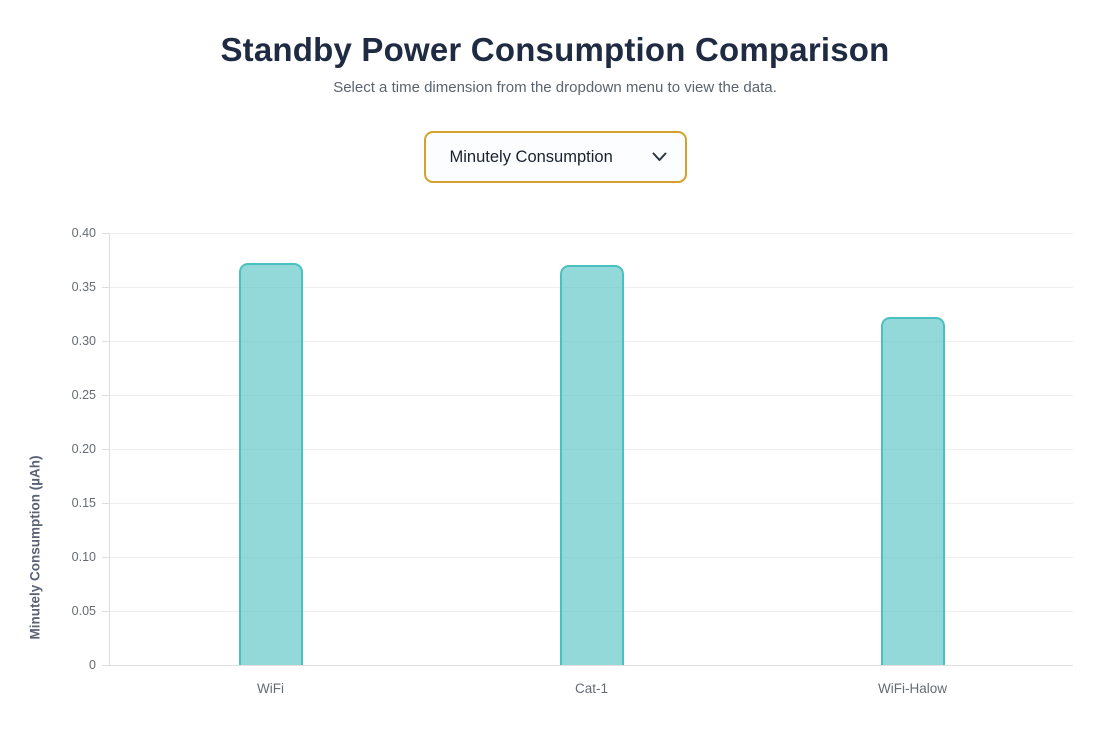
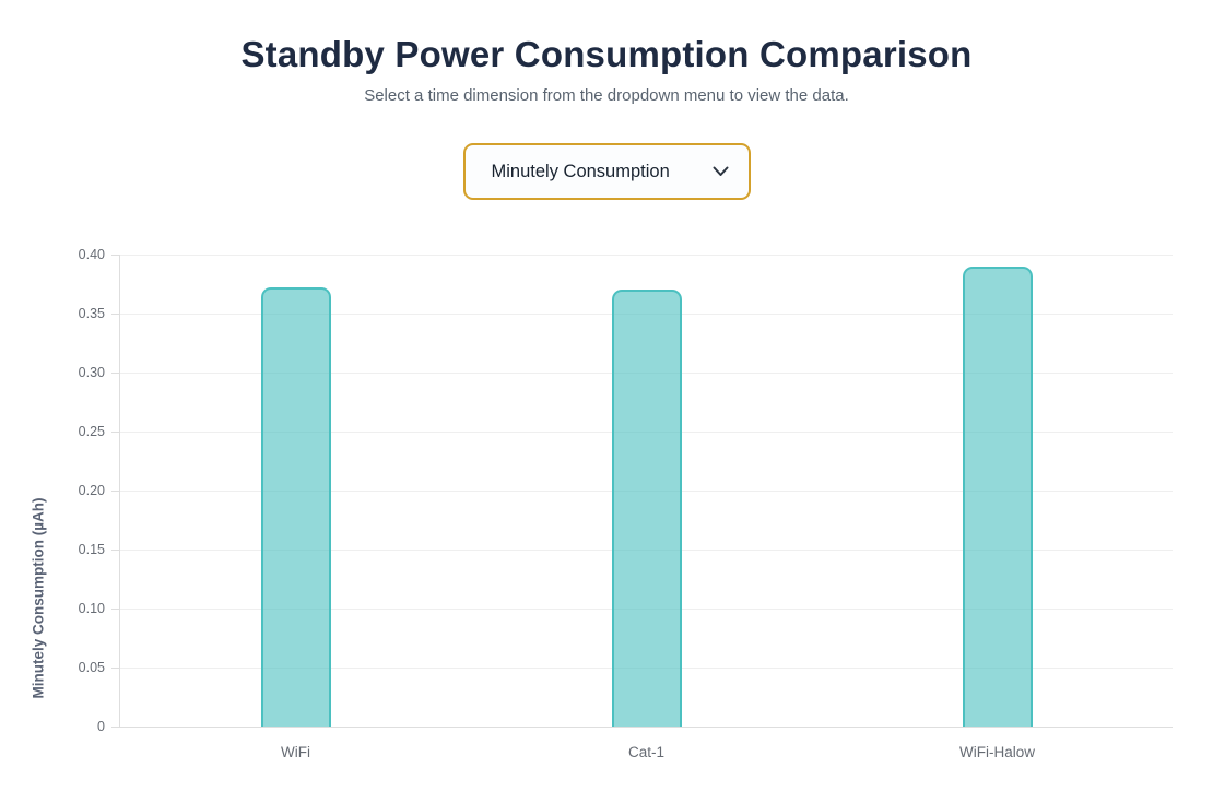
WiFi-Halow: 0.322 -> 0.390
